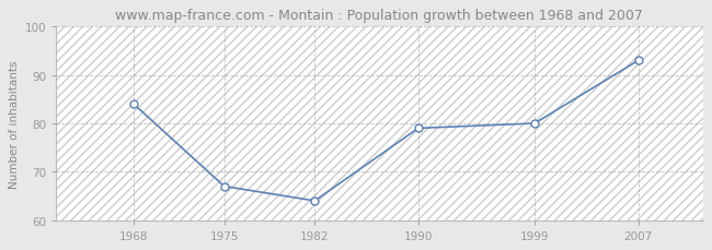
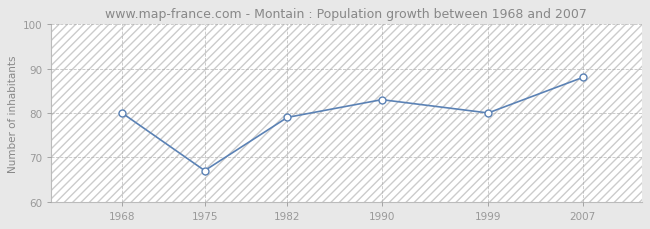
1968: 84 -> 80
1982: 64 -> 79
1990: 79 -> 83
2007: 93 -> 88
